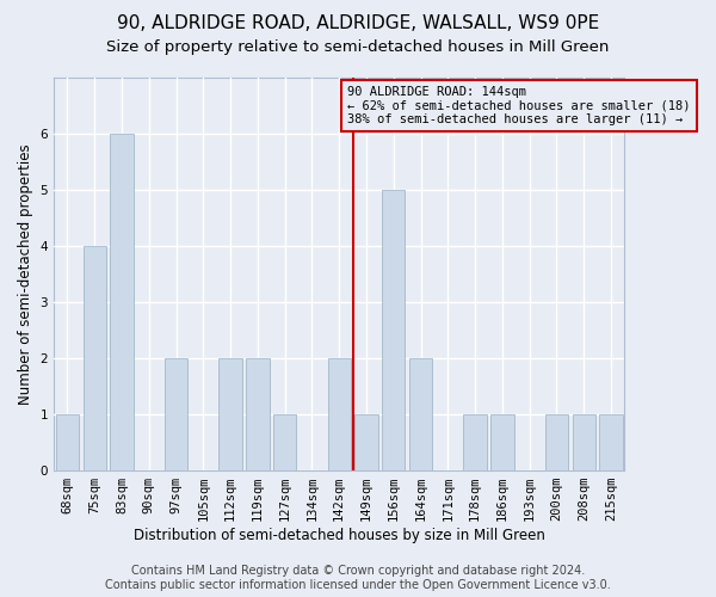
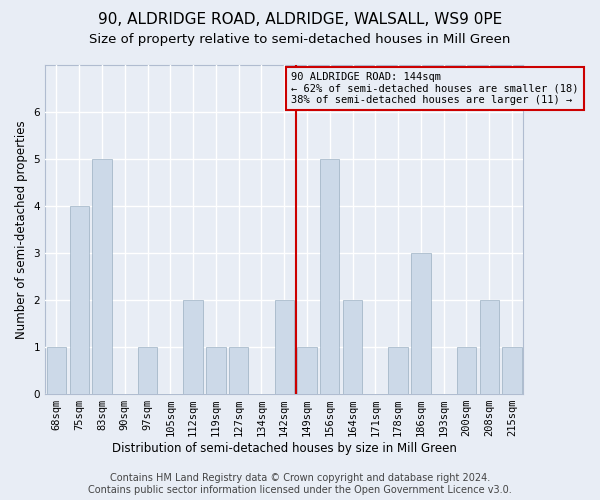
83sqm: 6 -> 5
97sqm: 2 -> 1
119sqm: 2 -> 1
186sqm: 1 -> 3
208sqm: 1 -> 2
